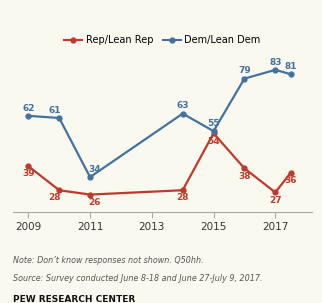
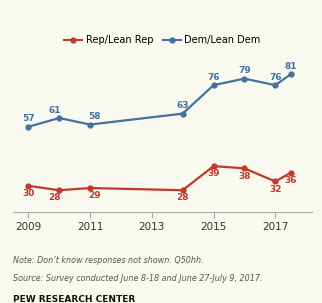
Rep/Lean Rep/2009: 39 -> 30
Dem/Lean Dem/2009: 62 -> 57
Rep/Lean Rep/2011: 26 -> 29
Dem/Lean Dem/2011: 34 -> 58
Rep/Lean Rep/2015: 54 -> 39
Dem/Lean Dem/2015: 55 -> 76
Rep/Lean Rep/2017: 27 -> 32
Dem/Lean Dem/2017: 83 -> 76
